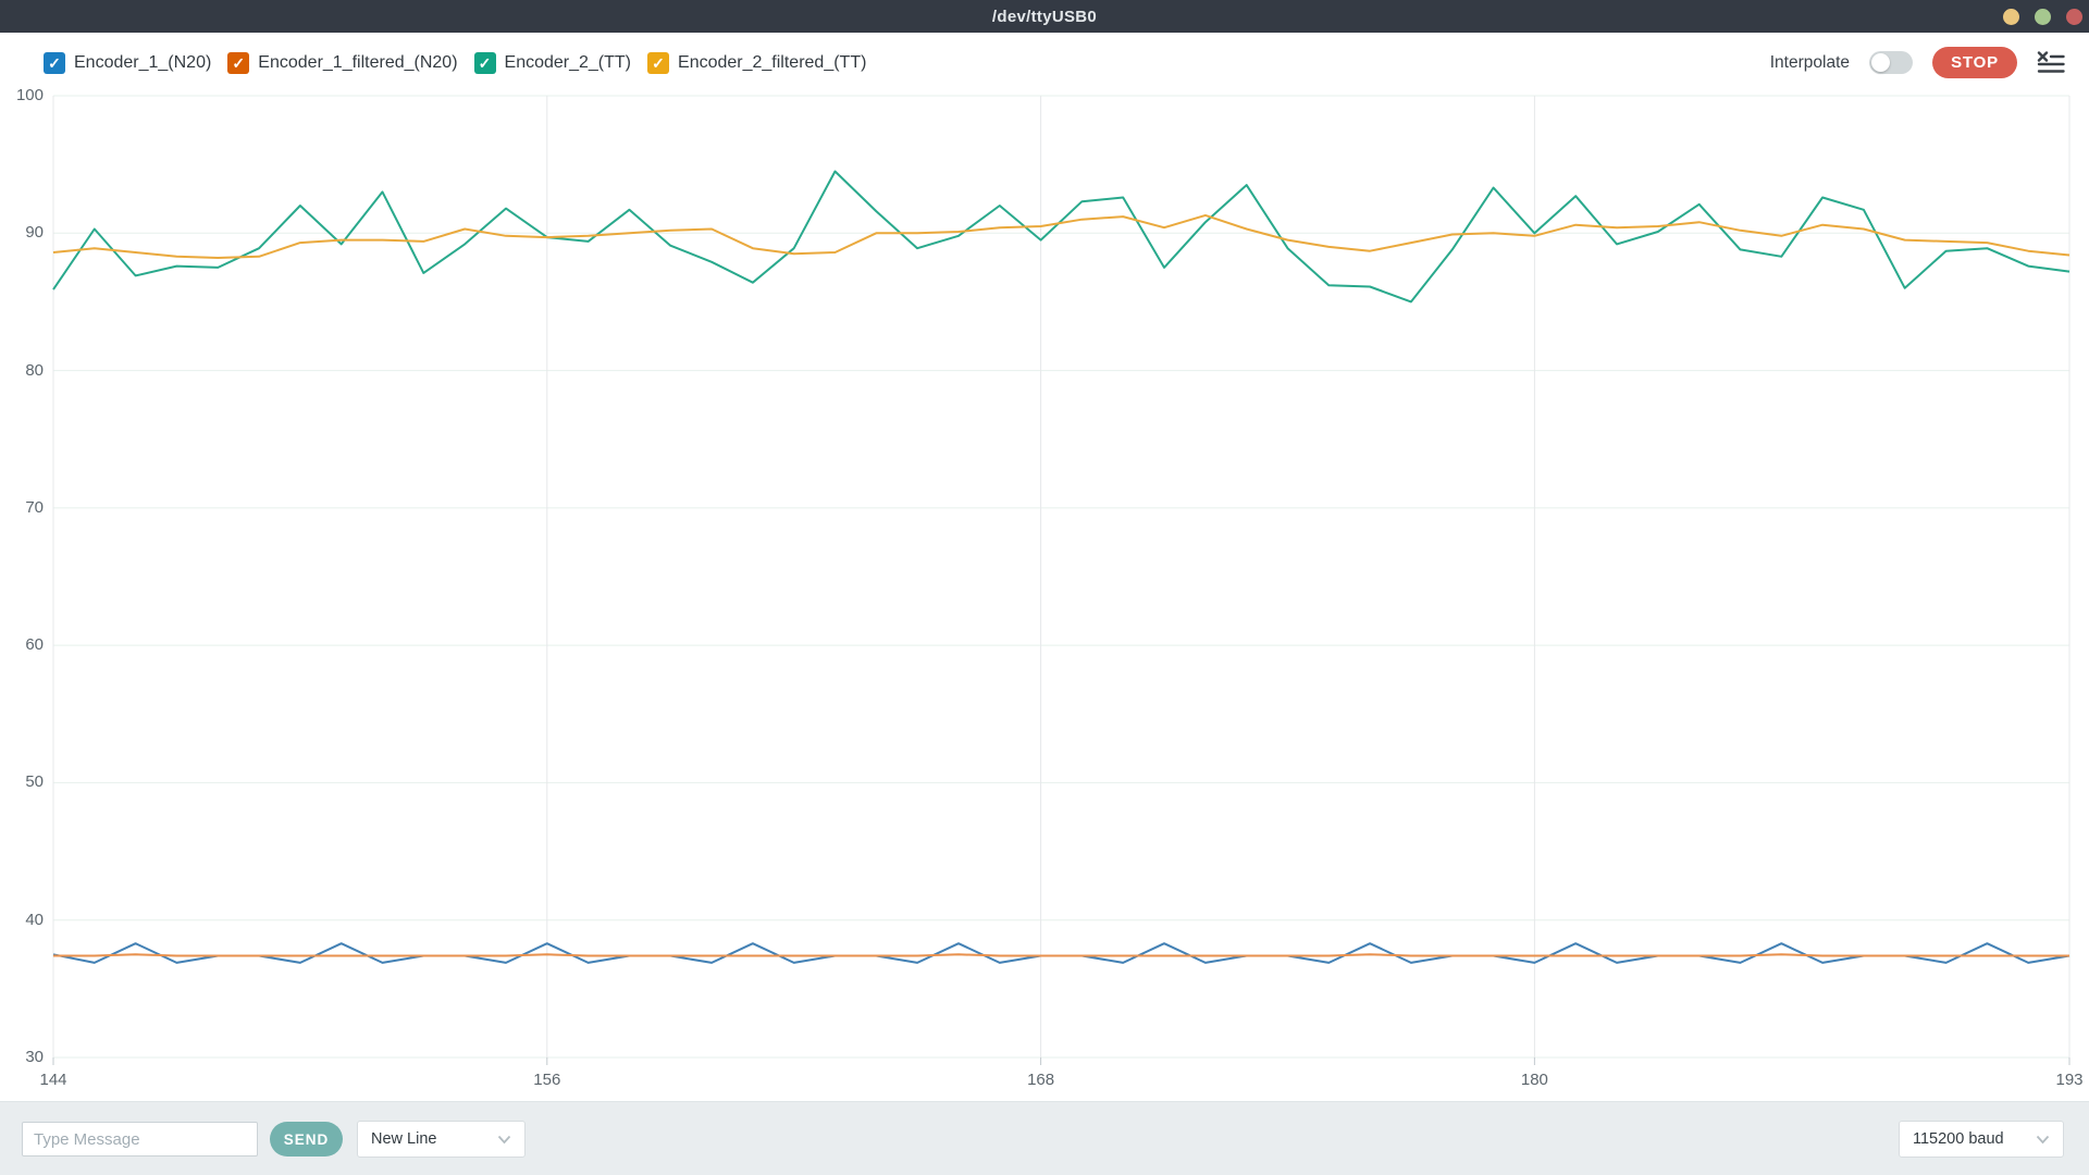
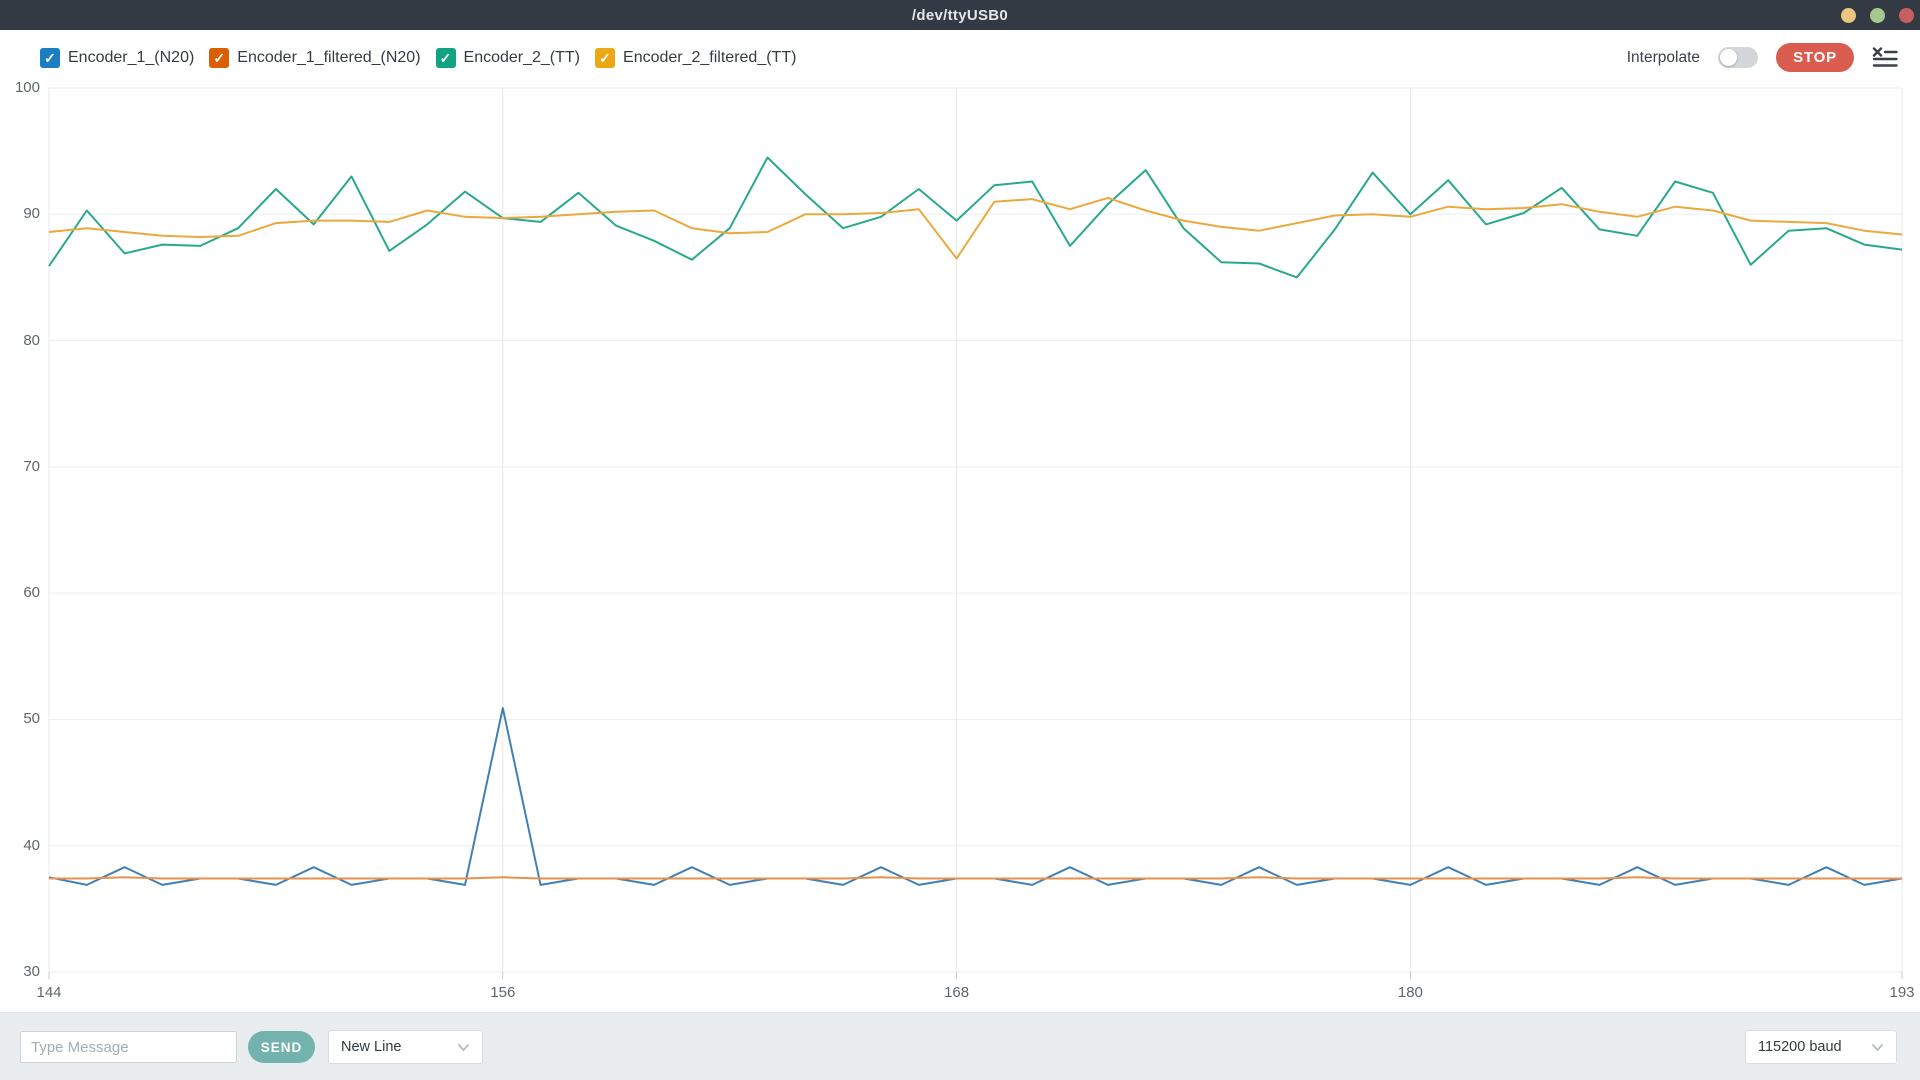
Encoder_1_(N20)/156: 38.3 -> 50.9
Encoder_2_filtered_(TT)/168: 90.5 -> 86.5
